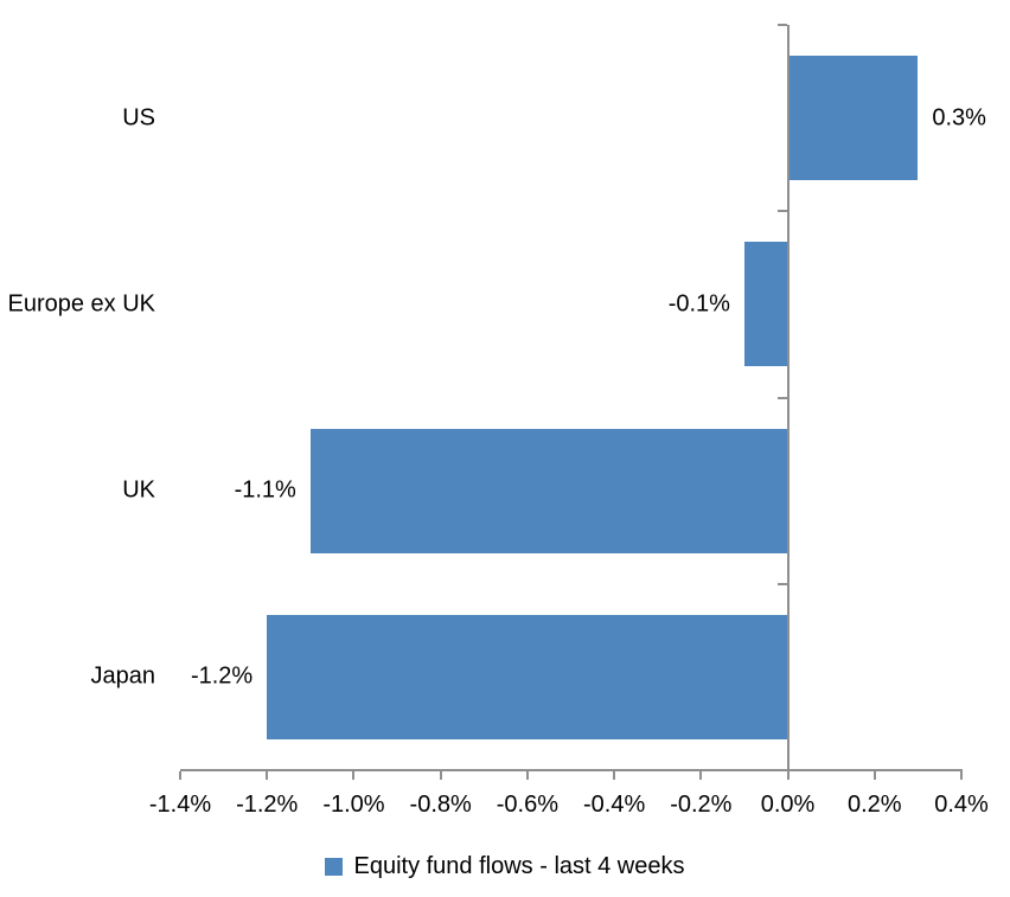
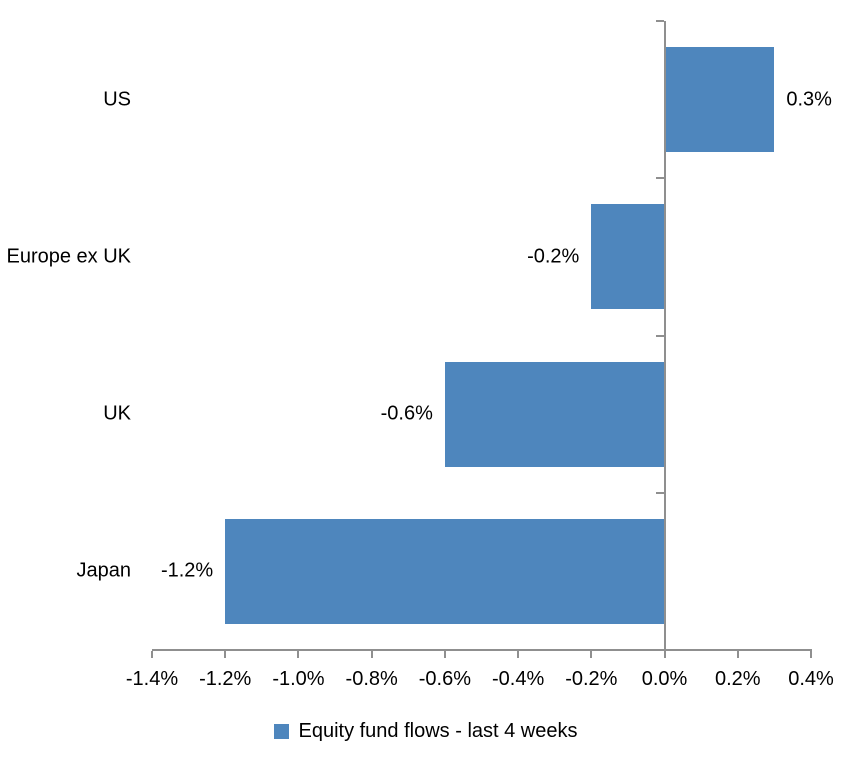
Europe ex UK: -0.1% -> -0.2%
UK: -1.1% -> -0.6%
